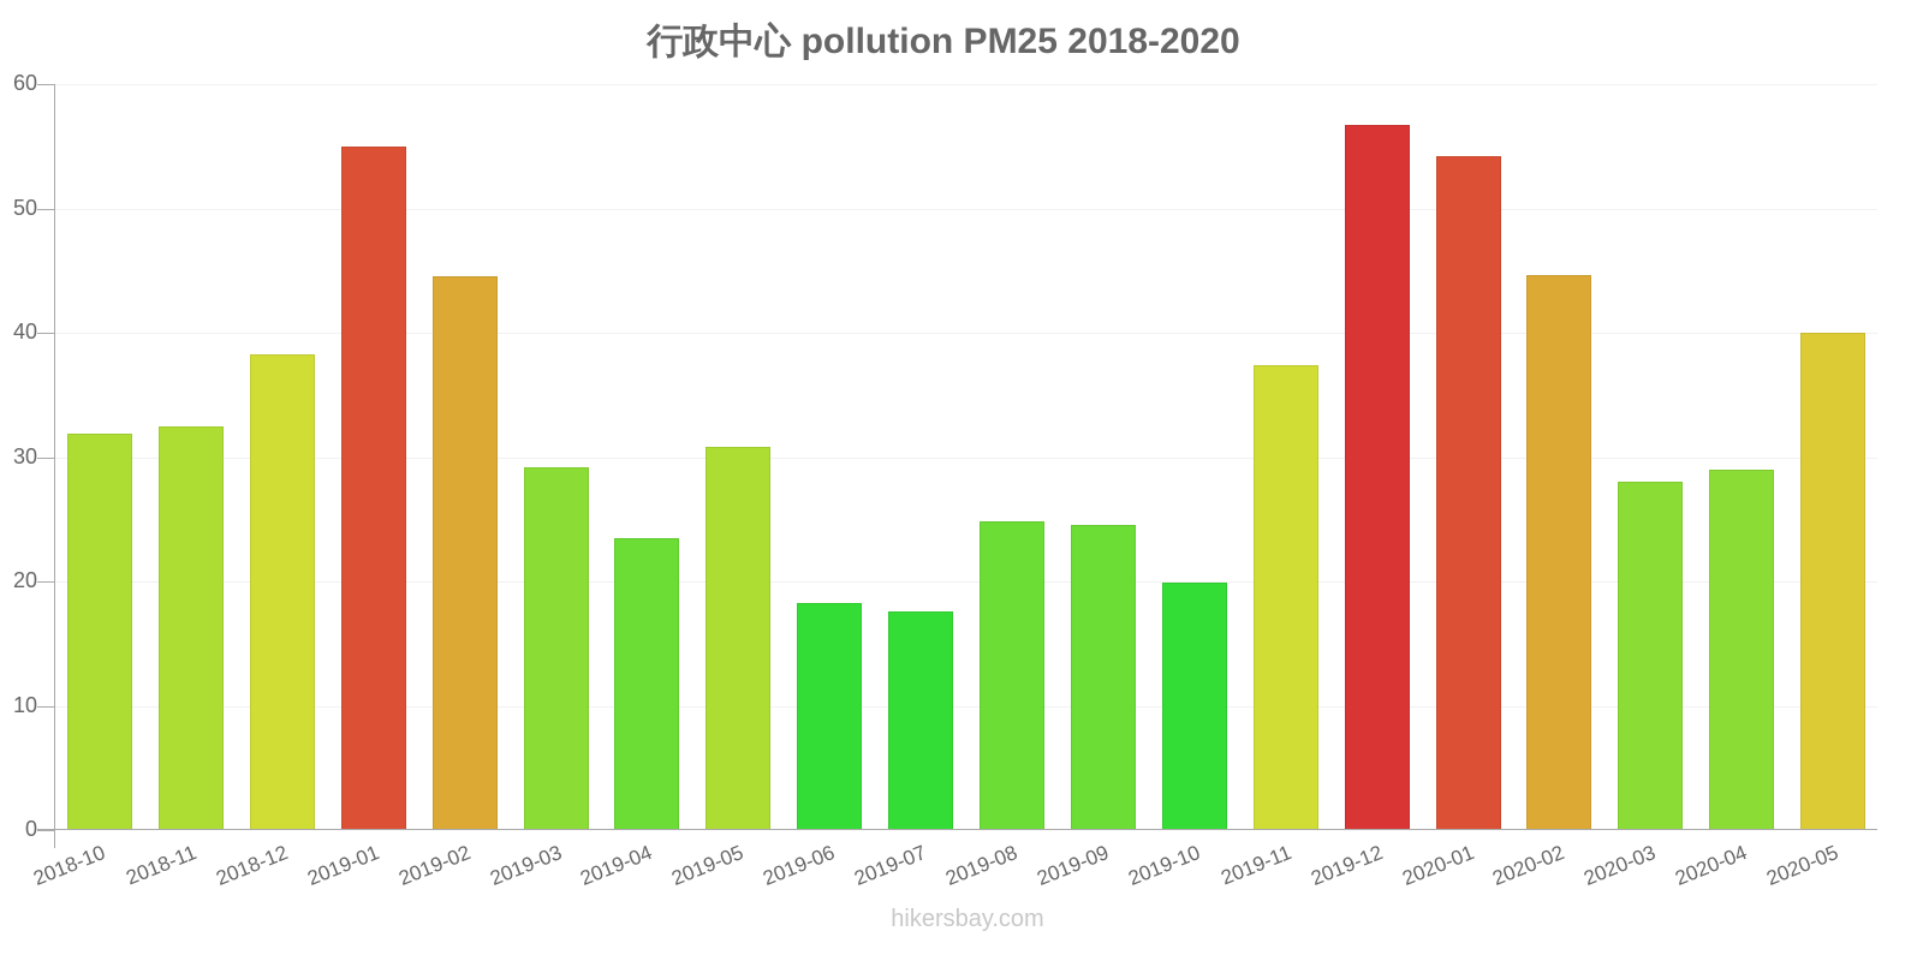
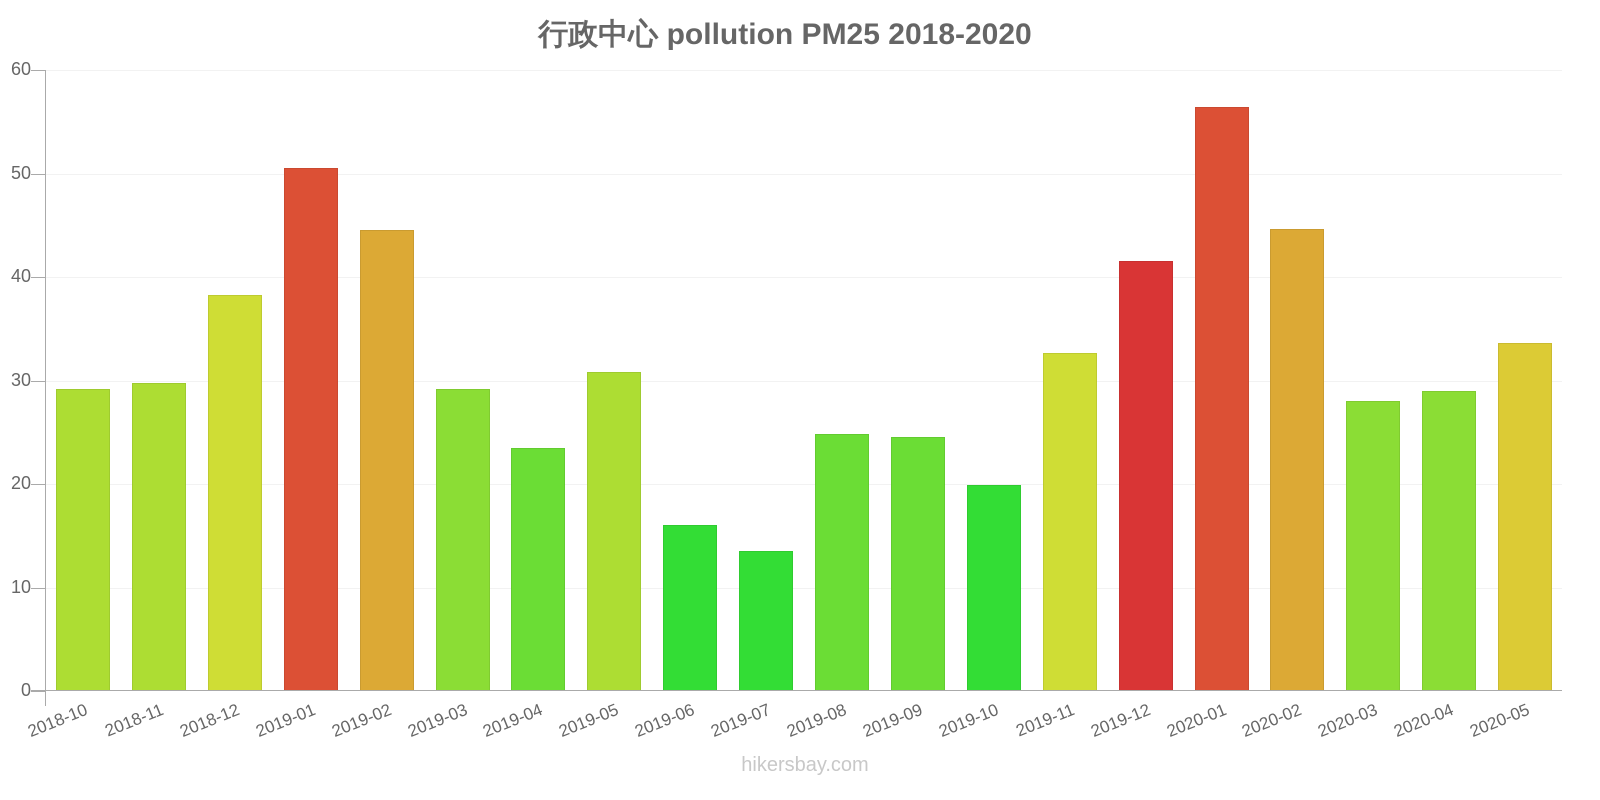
2018-10: 31.9 -> 29.2
2018-11: 32.5 -> 29.8
2019-01: 55.0 -> 50.5
2019-06: 18.3 -> 16.0
2019-07: 17.6 -> 13.5
2019-11: 37.4 -> 32.7
2019-12: 56.7 -> 41.5
2020-01: 54.2 -> 56.4
2020-05: 40.0 -> 33.6
